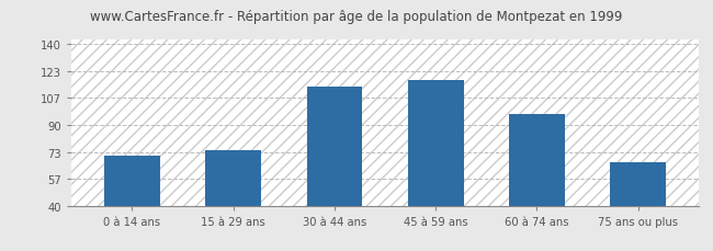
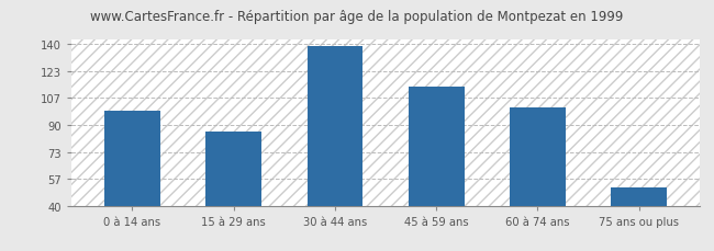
0 à 14 ans: 71 -> 99
15 à 29 ans: 74 -> 86
30 à 44 ans: 114 -> 139
45 à 59 ans: 118 -> 114
60 à 74 ans: 97 -> 101
75 ans ou plus: 67 -> 51
